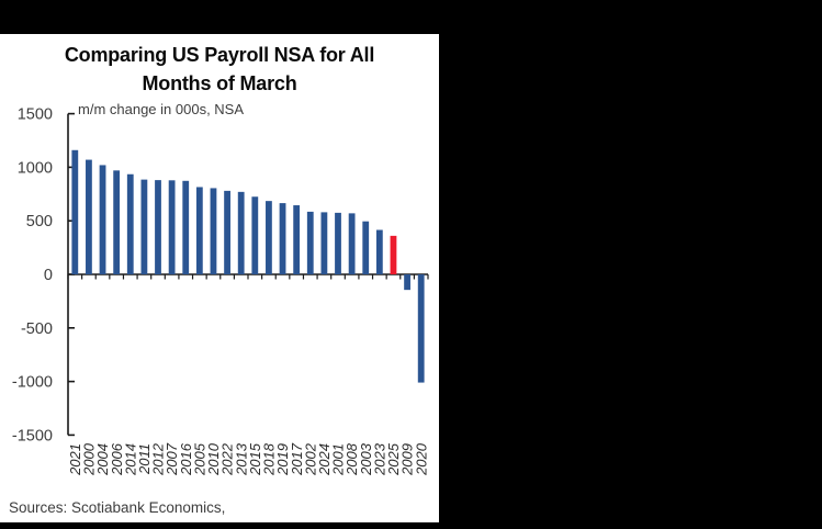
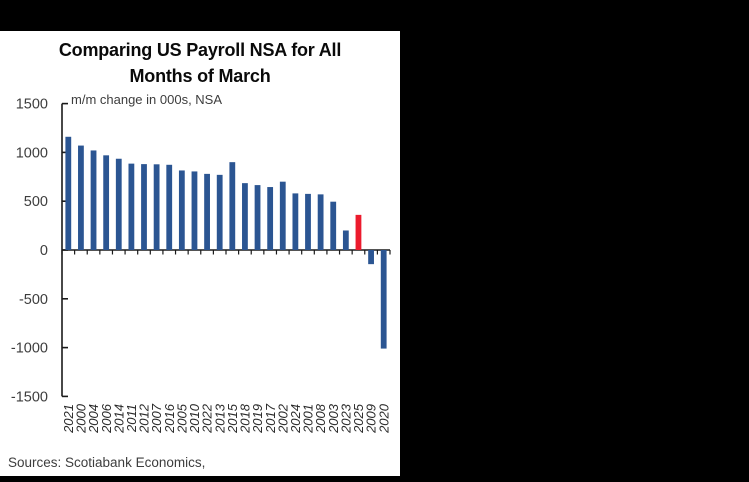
2015: 700 -> 900
2002: 600 -> 700
2023: 400 -> 200
